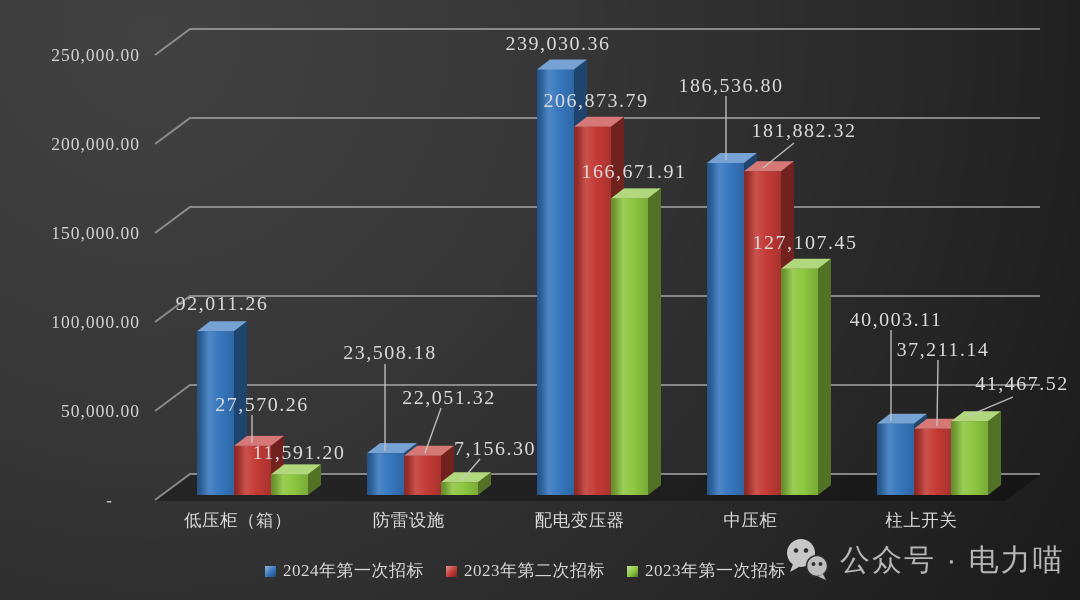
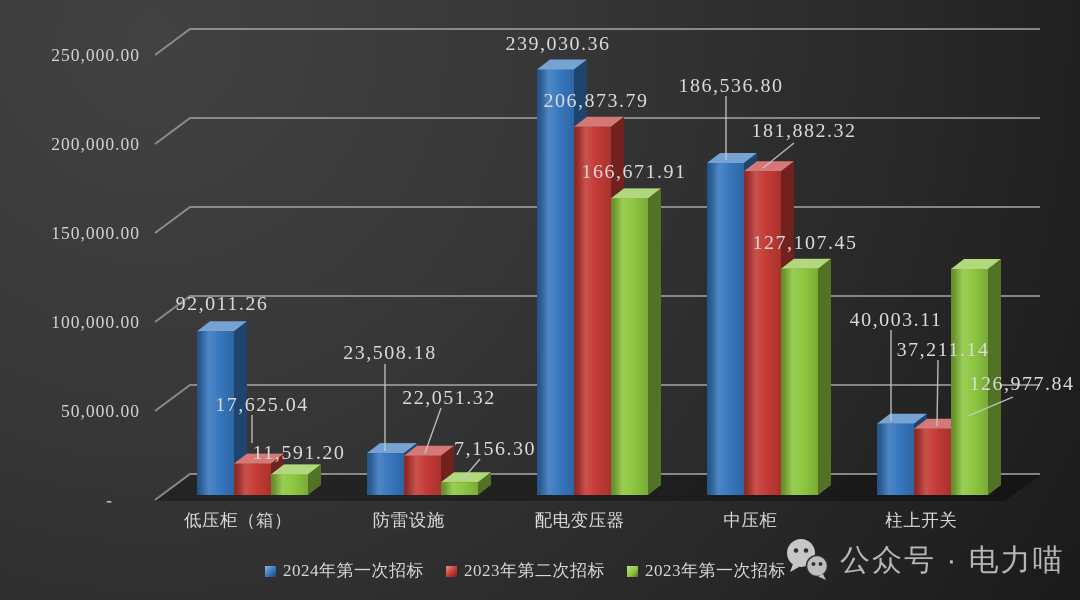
2023年第二次招标/低压柜（箱）: 27,570.26 -> 17,625.04
2023年第一次招标/柱上开关: 41,467.52 -> 126,977.84
